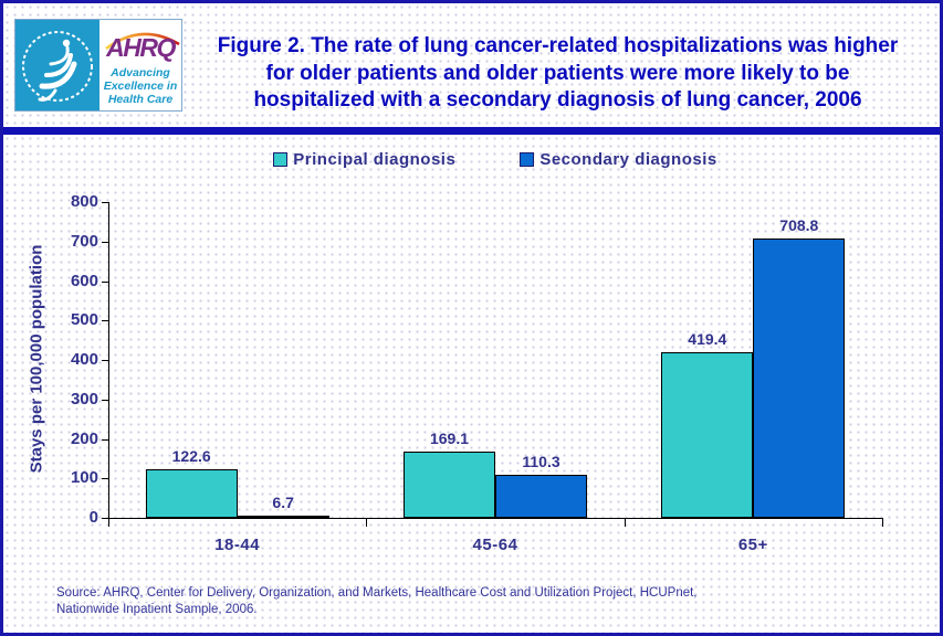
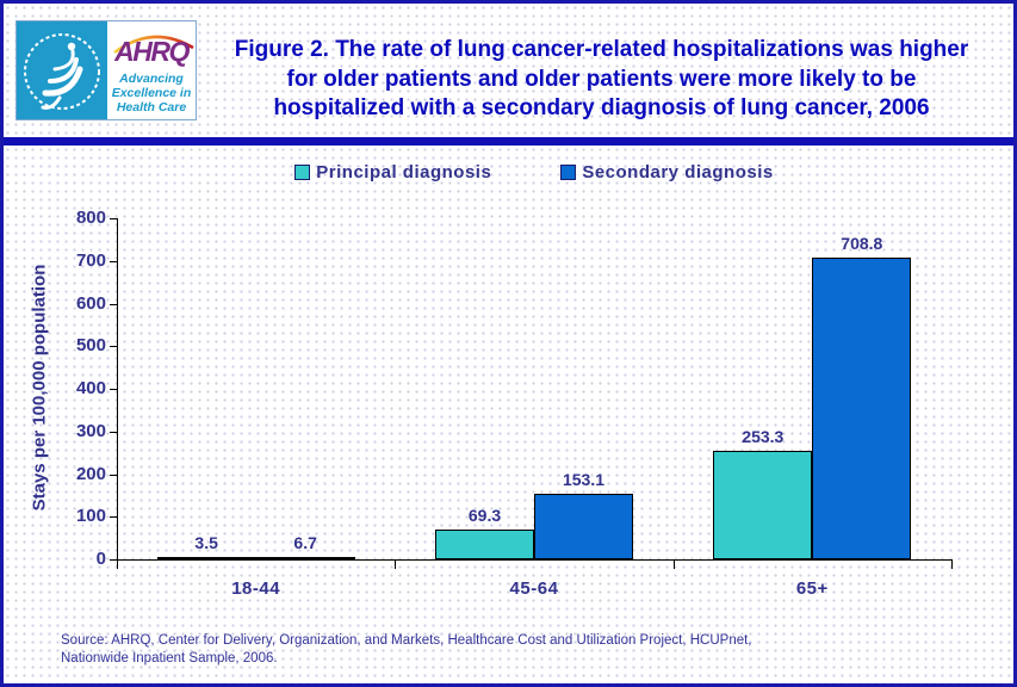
Principal diagnosis/18-44: 122.6 -> 3.5
Principal diagnosis/45-64: 169.1 -> 69.3
Secondary diagnosis/45-64: 110.3 -> 153.1
Principal diagnosis/65+: 419.4 -> 253.3
